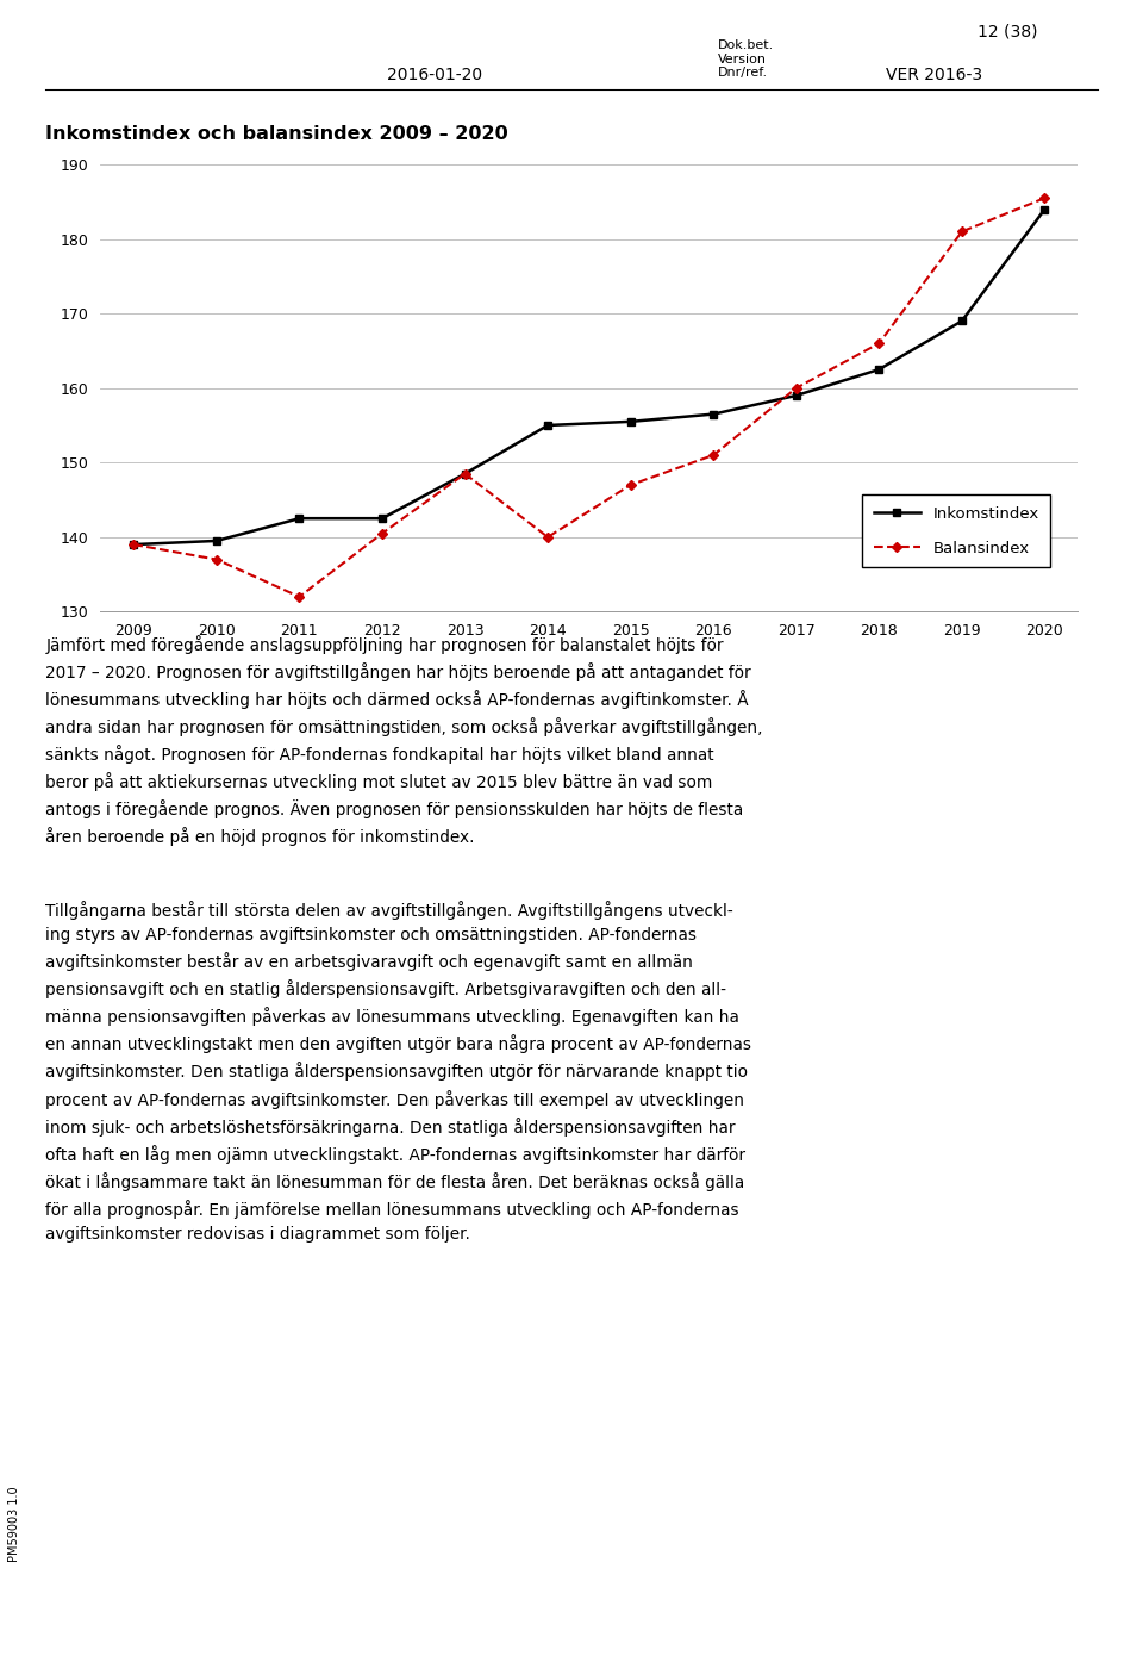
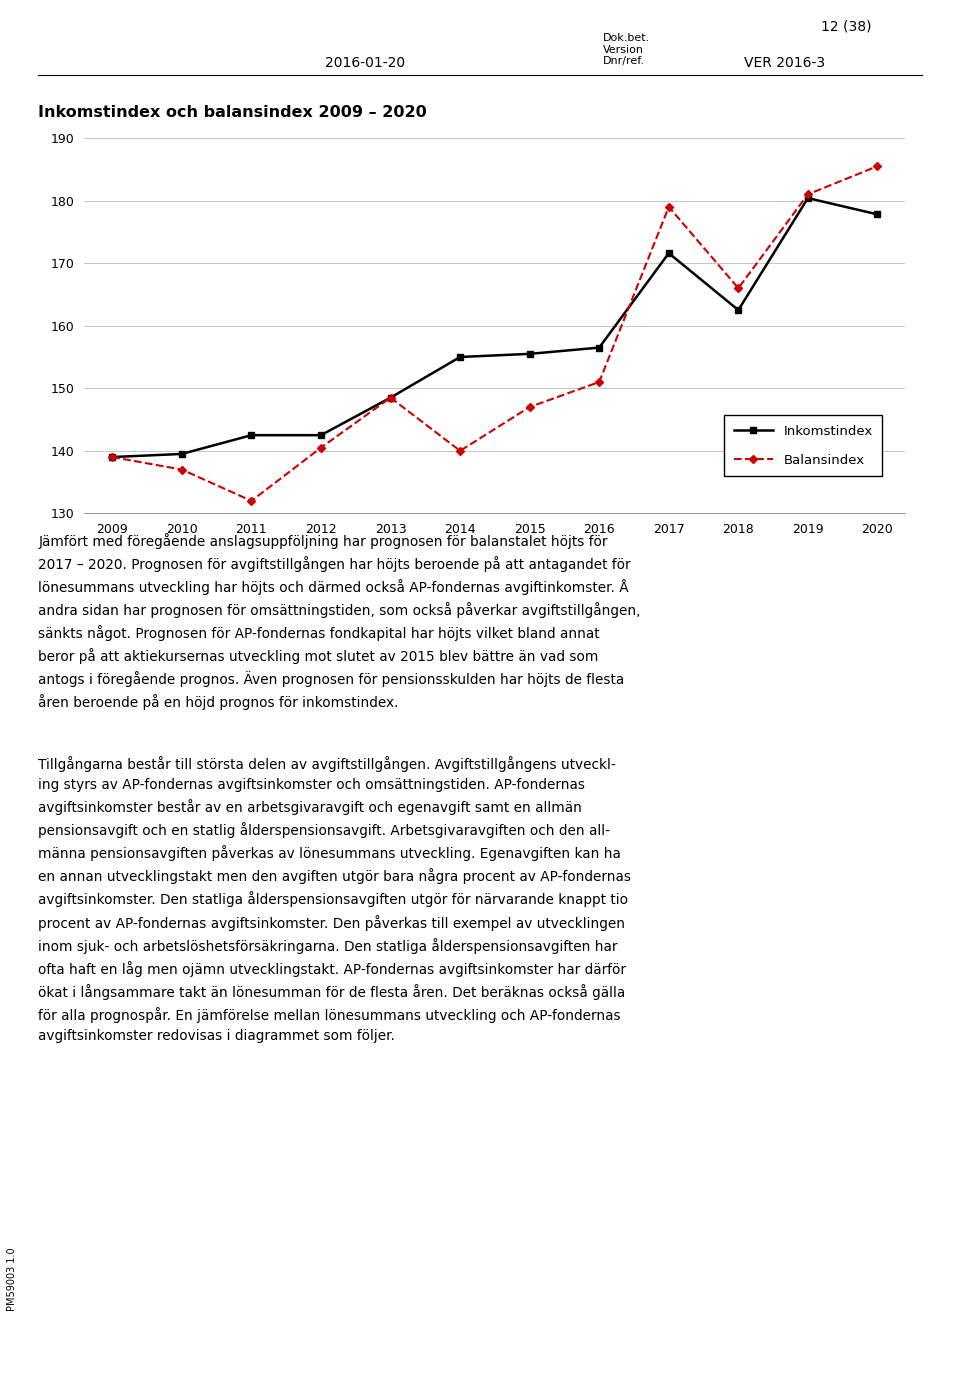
Inkomstindex/2017: 159.0 -> 171.6
Balansindex/2017: 160.0 -> 179.0
Inkomstindex/2019: 169.0 -> 180.4
Inkomstindex/2020: 184.0 -> 177.8
